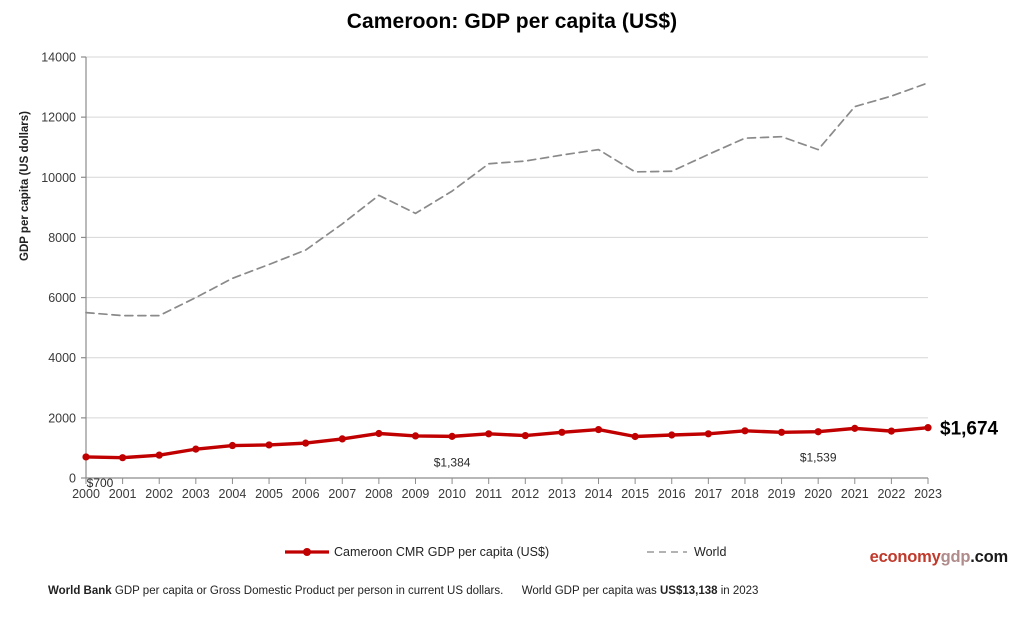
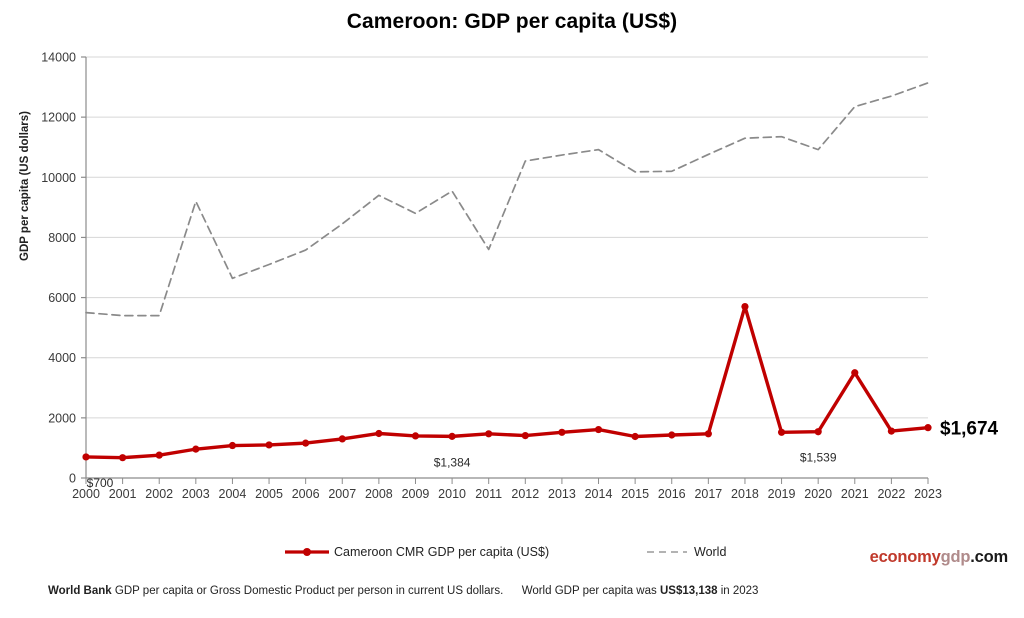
World/2003: 6000 -> 9200
World/2011: 10400 -> 7600
Cameroon CMR GDP per capita (US$)/2018: 1600 -> 5700
Cameroon CMR GDP per capita (US$)/2021: 1600 -> 3500
